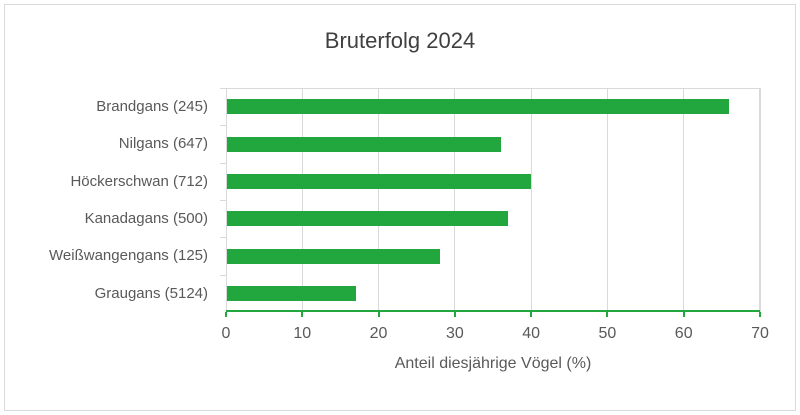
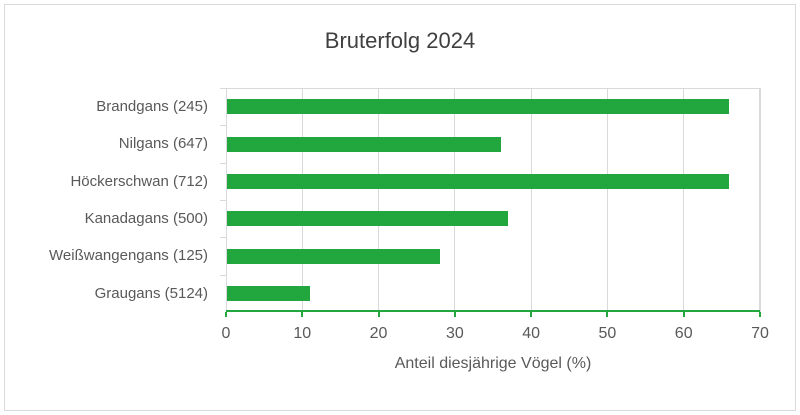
Höckerschwan (712): 40 -> 66
Graugans (5124): 17 -> 11
